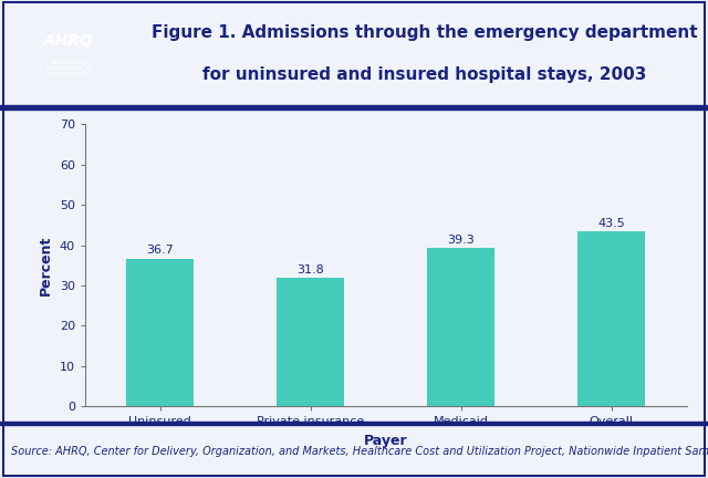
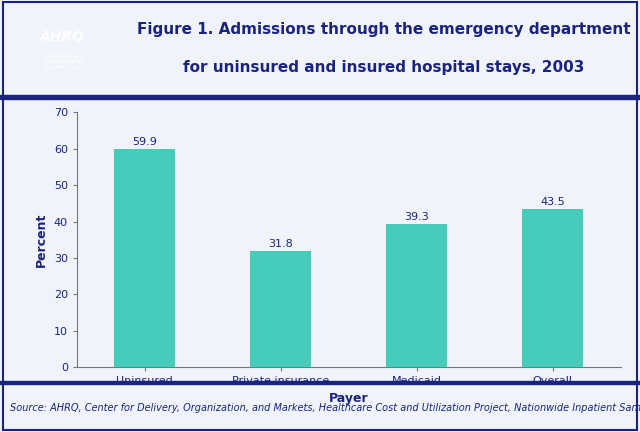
Uninsured: 36.7 -> 59.9
